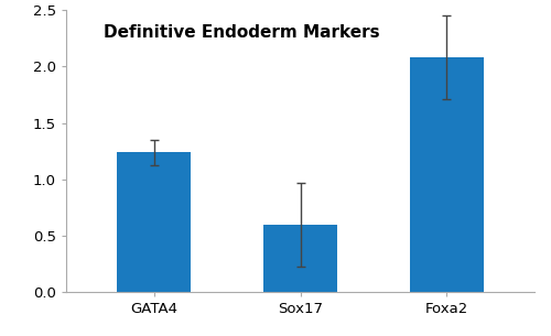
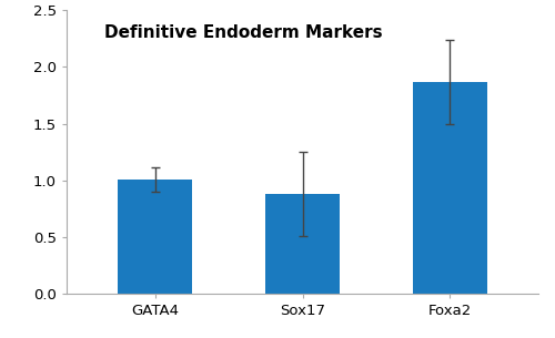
GATA4: 1.24 -> 1.01
Sox17: 0.60 -> 0.88
Foxa2: 2.08 -> 1.87
